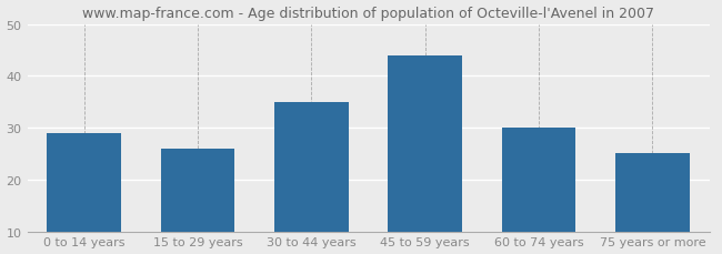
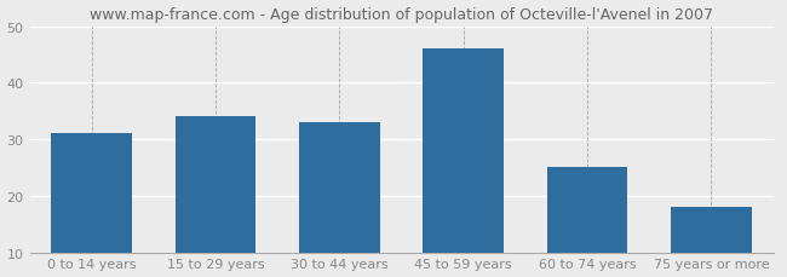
0 to 14 years: 29 -> 31
15 to 29 years: 26 -> 34
30 to 44 years: 35 -> 33
45 to 59 years: 44 -> 46
60 to 74 years: 30 -> 25
75 years or more: 25 -> 18
